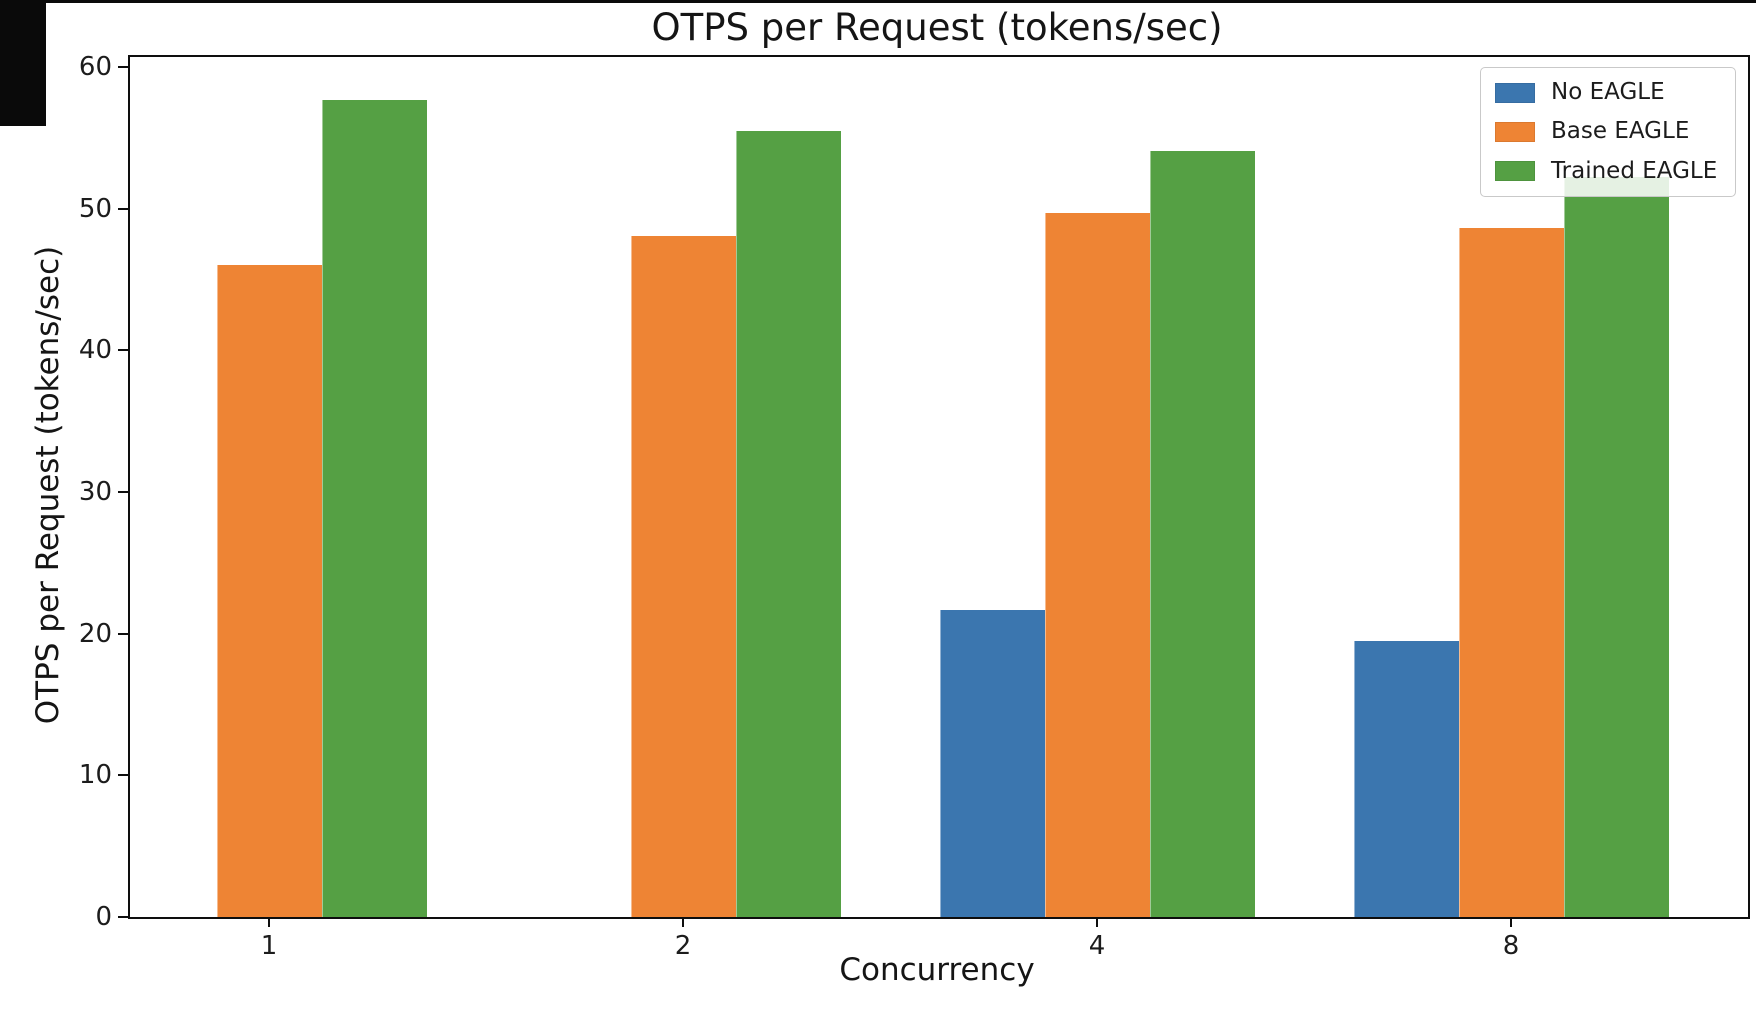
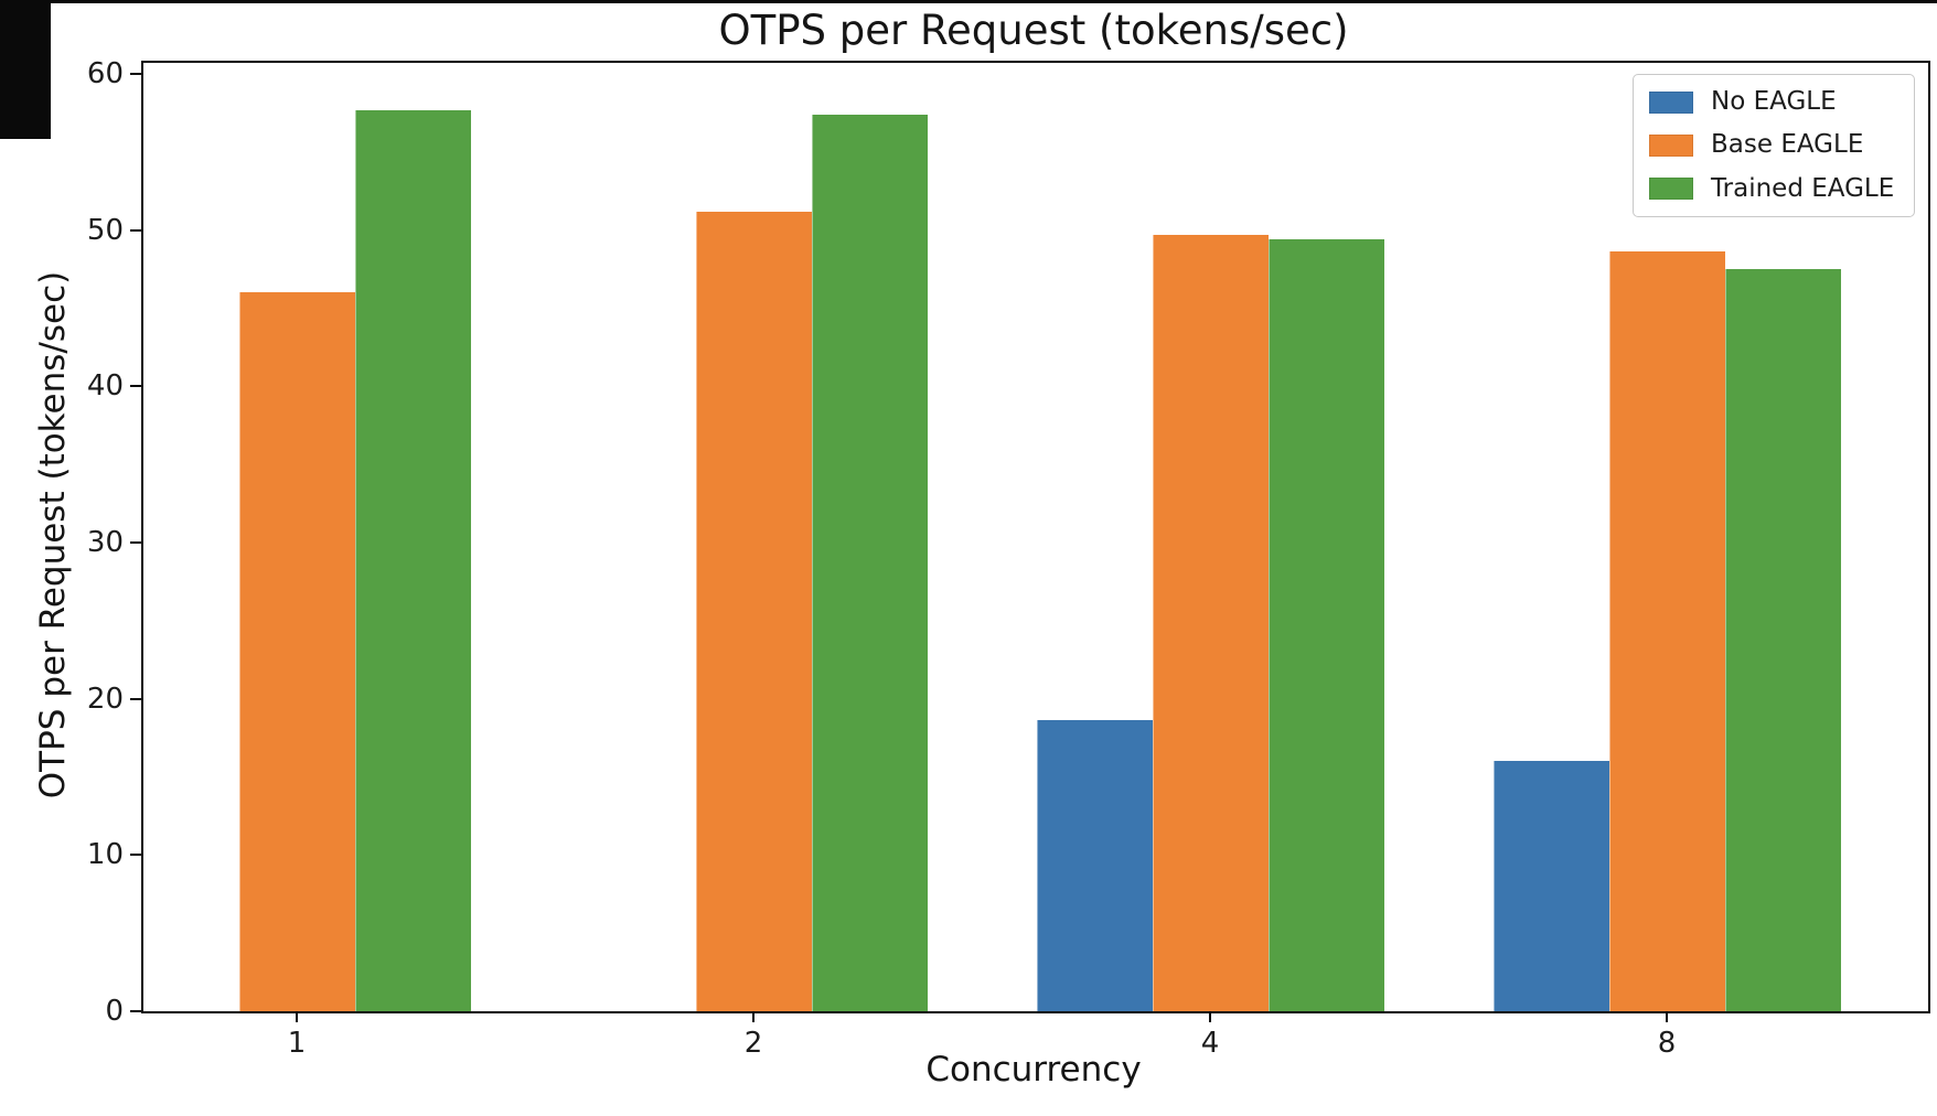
Base EAGLE/2: 48.1 -> 51.2
Trained EAGLE/2: 55.5 -> 57.4
No EAGLE/4: 21.7 -> 18.6
Trained EAGLE/4: 54.1 -> 49.4
No EAGLE/8: 19.5 -> 16.0
Trained EAGLE/8: 52.2 -> 47.5
